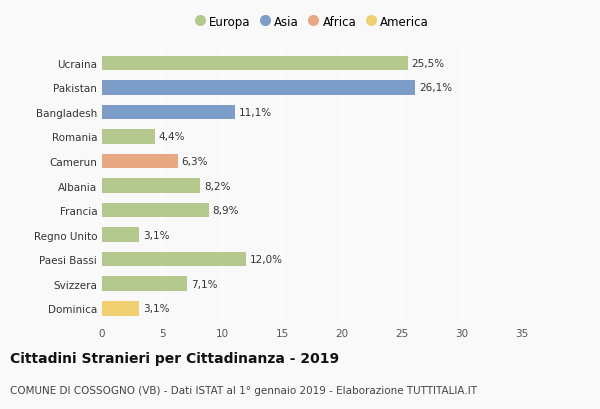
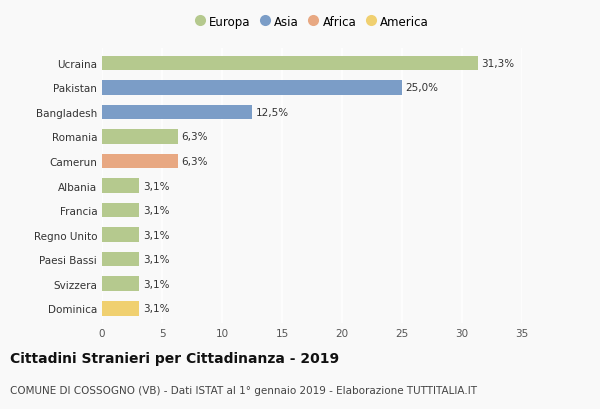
Ucraina: 25,5% -> 31,3%
Pakistan: 26,1% -> 25,0%
Bangladesh: 11,1% -> 12,5%
Romania: 4,4% -> 6,3%
Albania: 8,2% -> 3,1%
Francia: 8,9% -> 3,1%
Paesi Bassi: 12,0% -> 3,1%
Svizzera: 7,1% -> 3,1%
